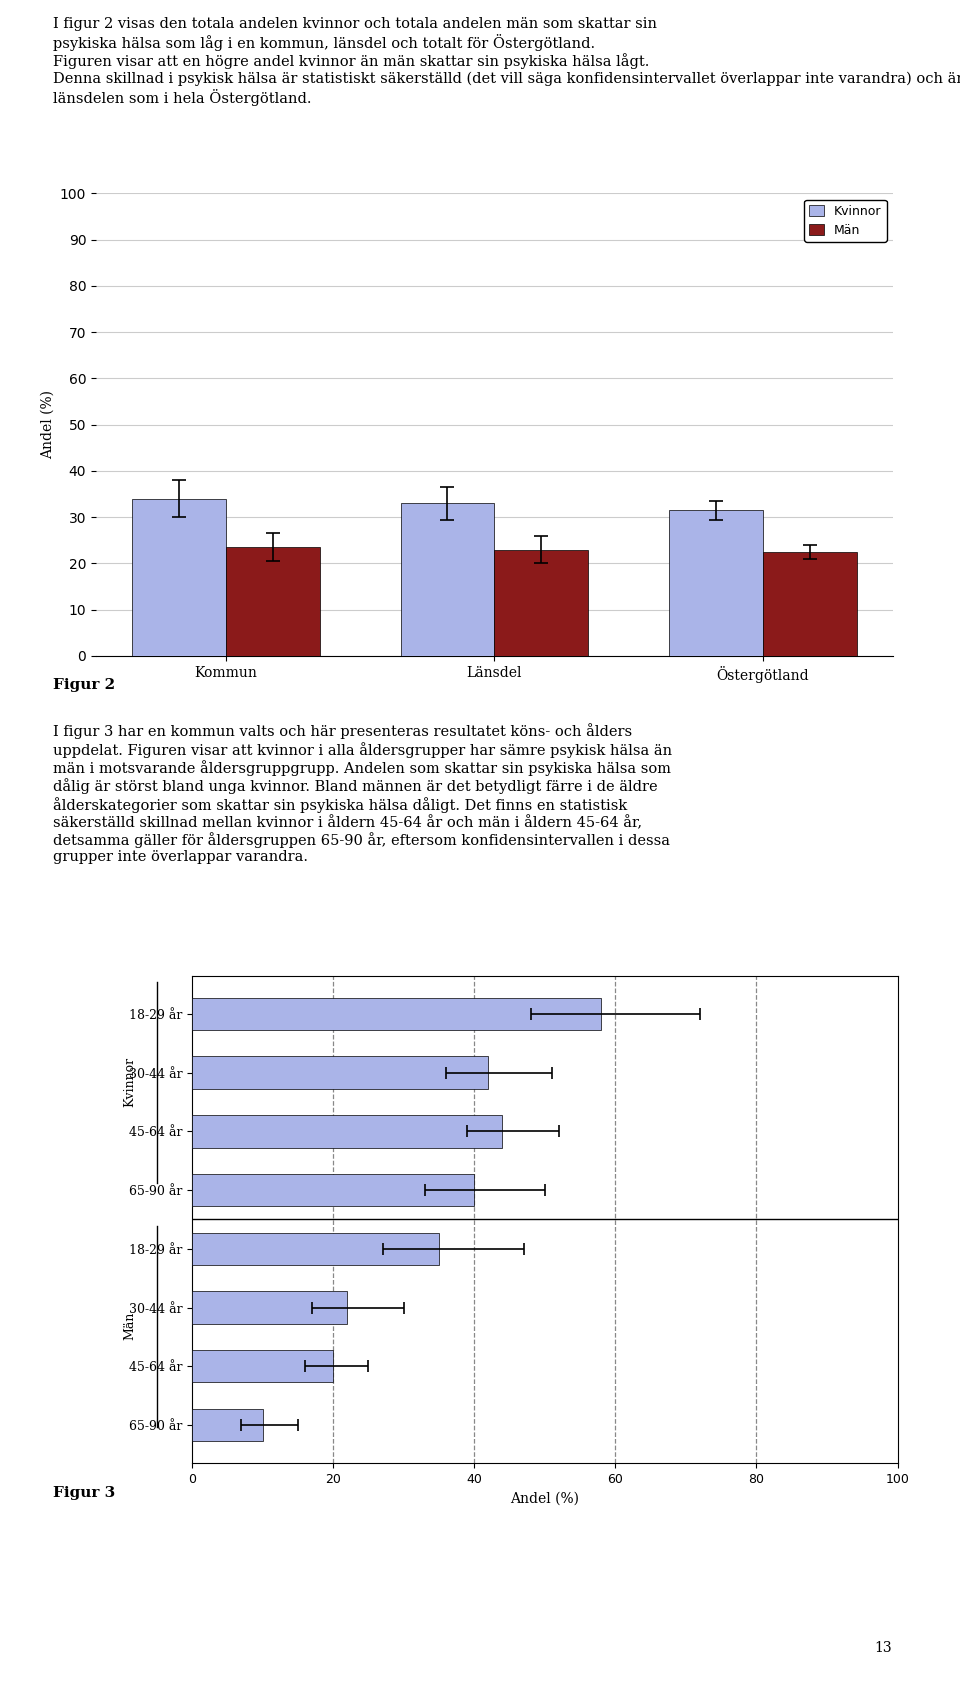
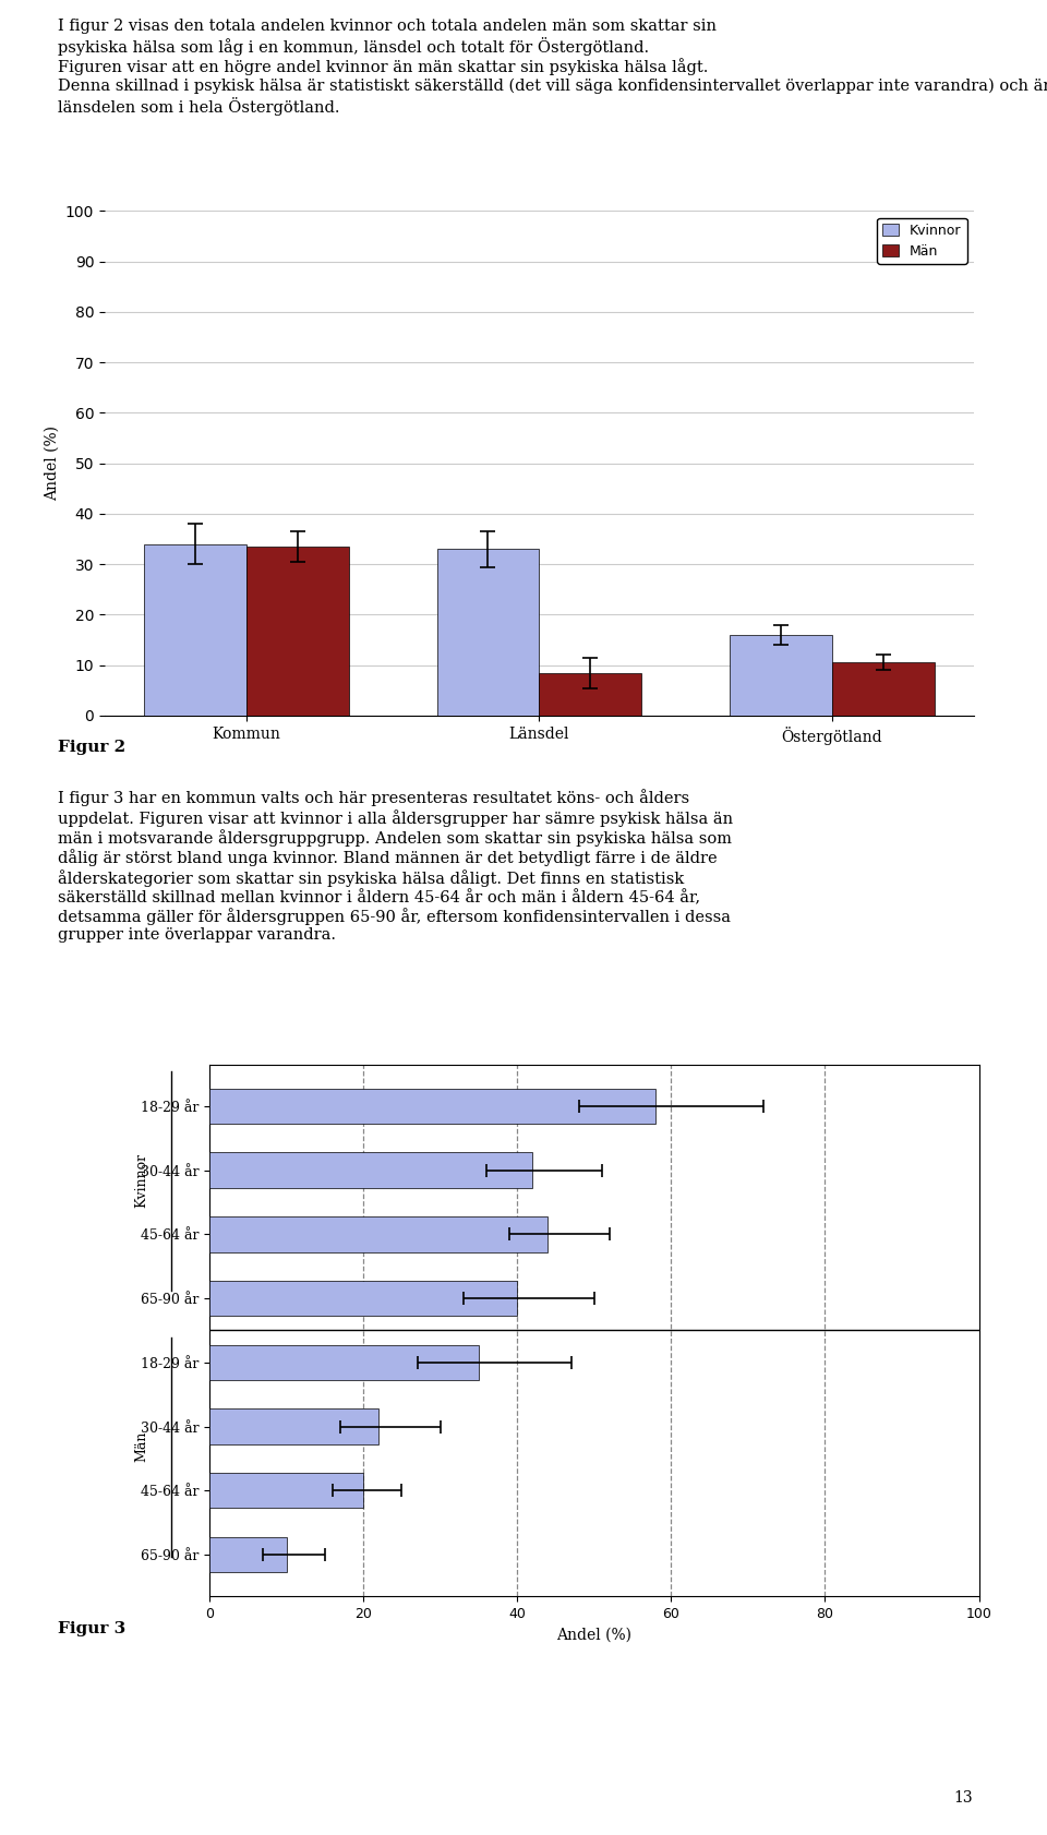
Män/Kommun: 23.5 -> 33.5
Män/Länsdel: 23.0 -> 8.5
Kvinnor/Östergötland: 31.5 -> 16.0
Män/Östergötland: 22.5 -> 10.5
